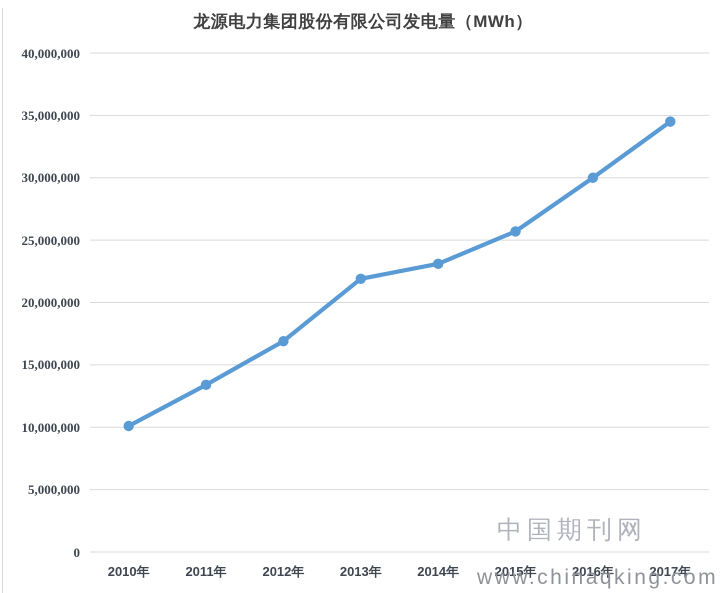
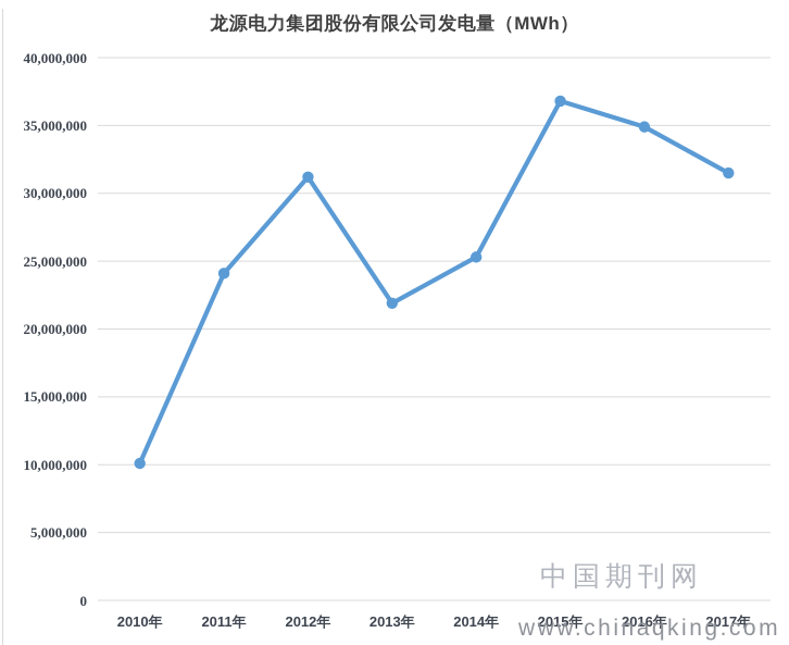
2011年: 13400000 -> 24100000
2012年: 16900000 -> 31200000
2014年: 23100000 -> 25300000
2015年: 25700000 -> 36800000
2016年: 30000000 -> 34900000
2017年: 34500000 -> 31500000
